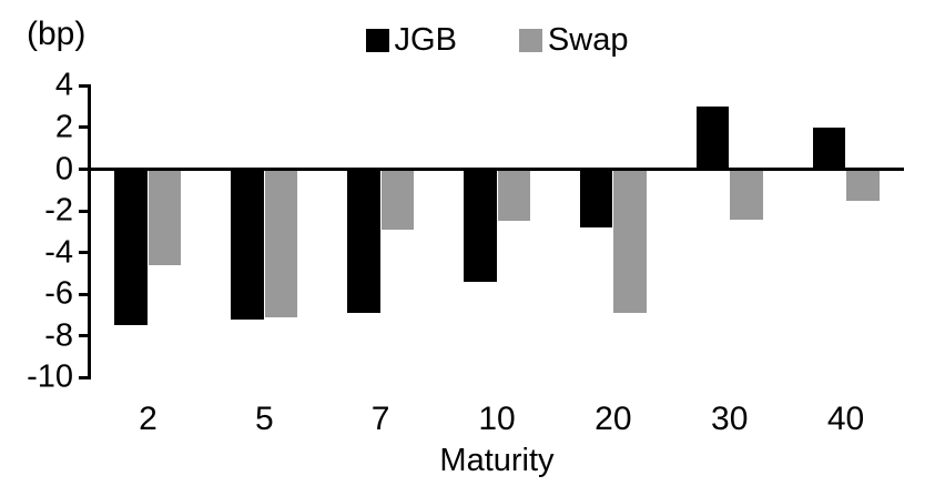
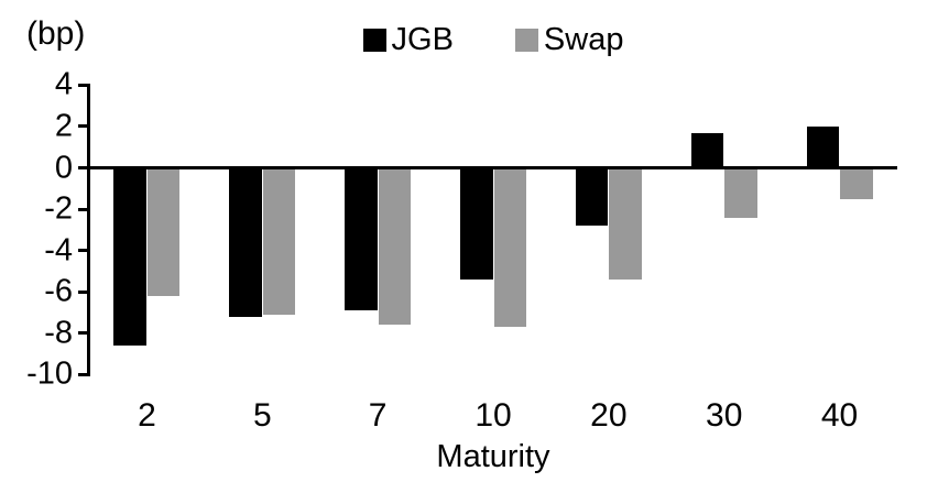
JGB/2: -7.5 -> -8.6
Swap/2: -4.6 -> -6.2
Swap/7: -2.9 -> -7.6
Swap/10: -2.5 -> -7.7
Swap/20: -6.9 -> -5.4
JGB/30: 3.0 -> 1.7
